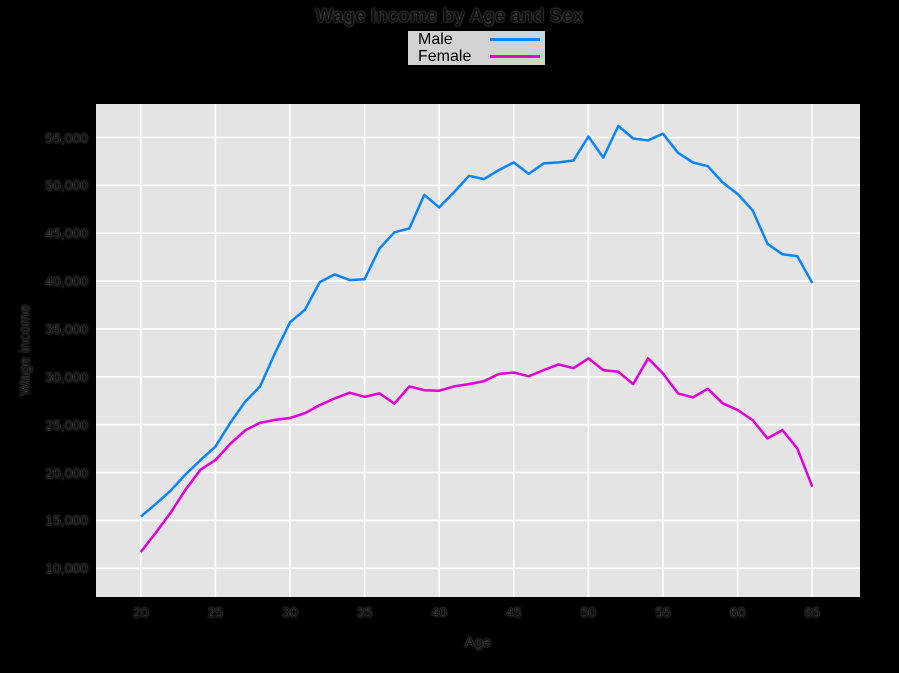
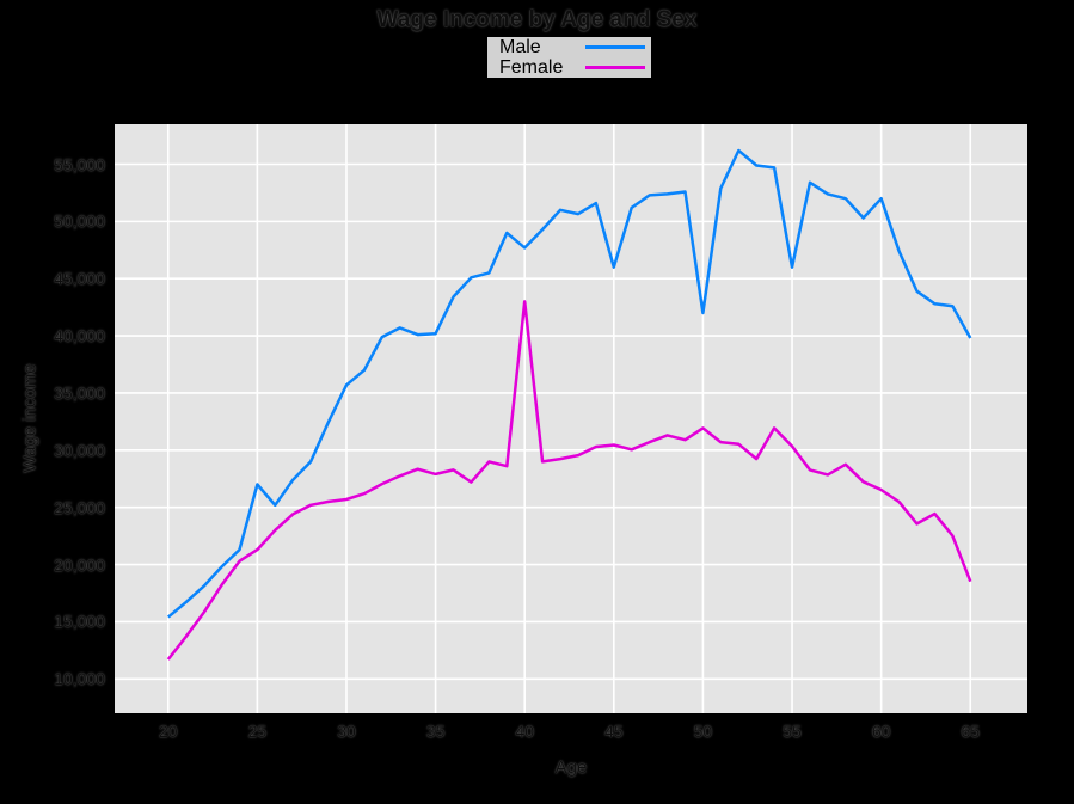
Male/25: 23000 -> 27000
Female/40: 29000 -> 43000
Male/45: 52000 -> 46000
Male/50: 55000 -> 42000
Male/55: 55000 -> 46000
Male/60: 49000 -> 52000
